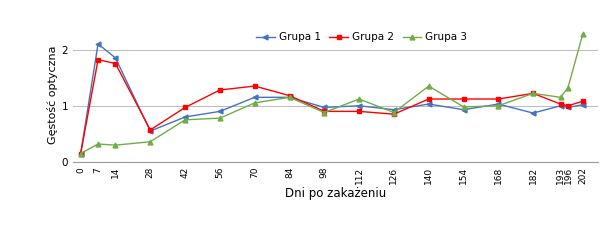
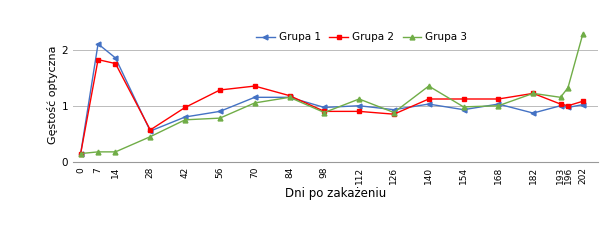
Grupa 3/7: 0.32 -> 0.18
Grupa 3/14: 0.30 -> 0.18
Grupa 3/28: 0.36 -> 0.45
